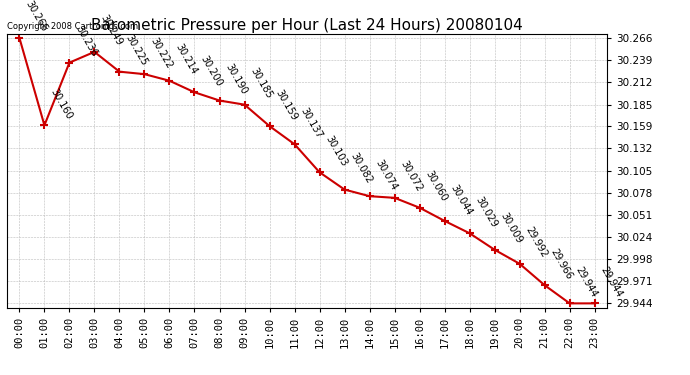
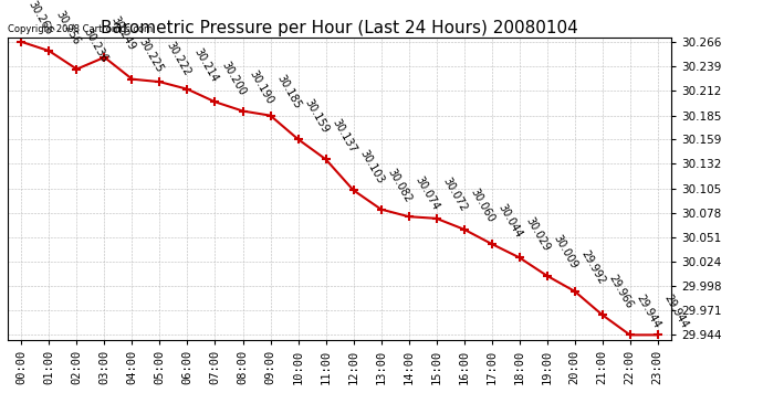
01:00: 30.160 -> 30.256
